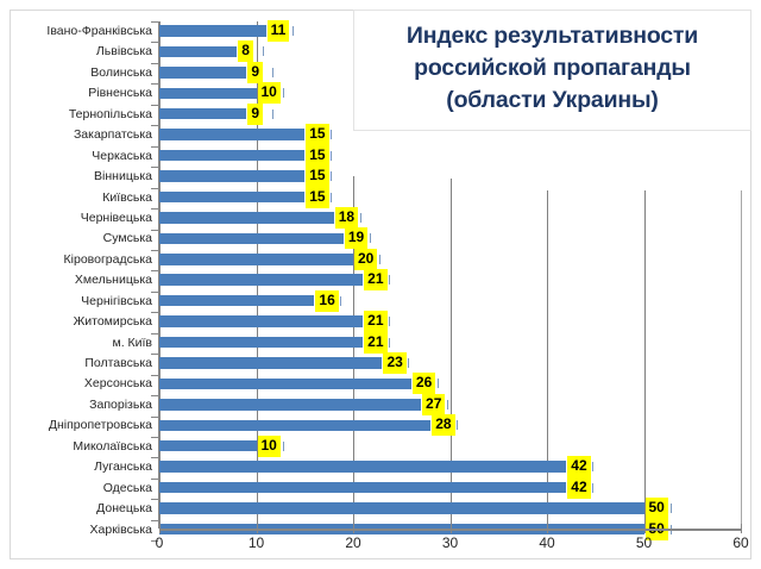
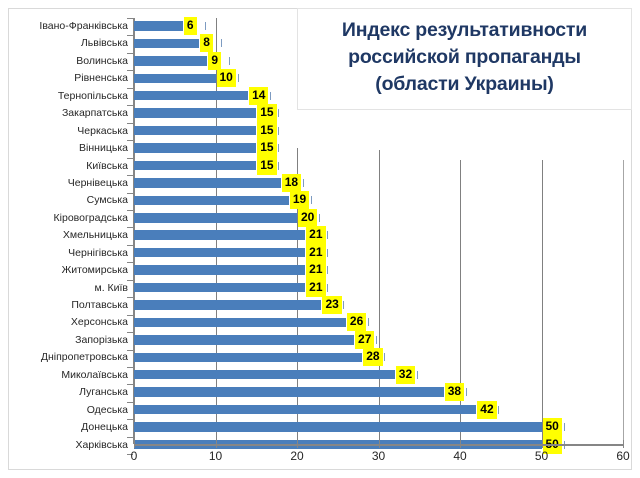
Івано-Франківська: 11 -> 6
Тернопільська: 9 -> 14
Чернігівська: 16 -> 21
Миколаївська: 10 -> 32
Луганська: 42 -> 38
